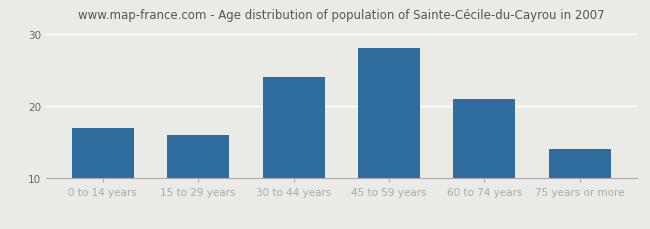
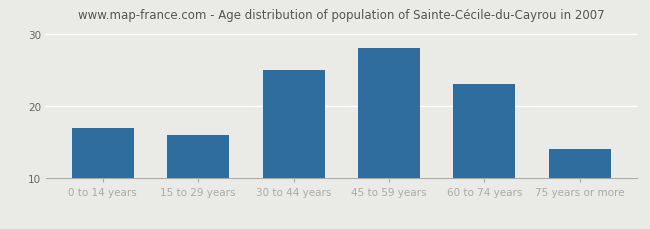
30 to 44 years: 24 -> 25
60 to 74 years: 21 -> 23
